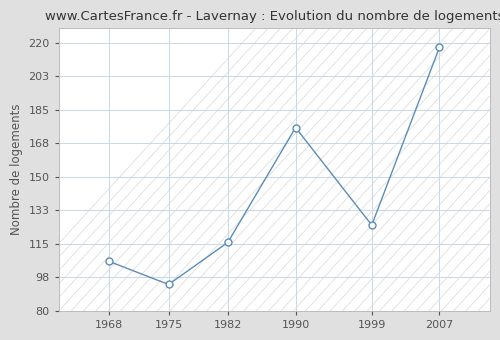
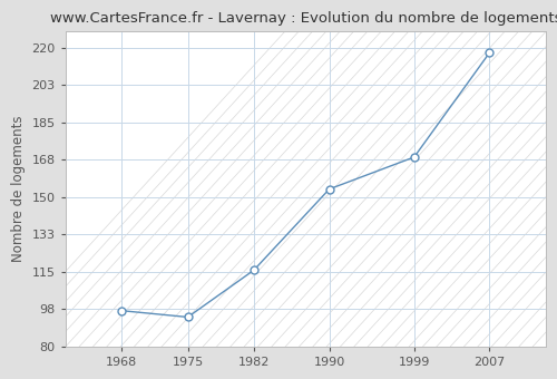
1968: 106 -> 97
1990: 176 -> 154
1999: 125 -> 169
